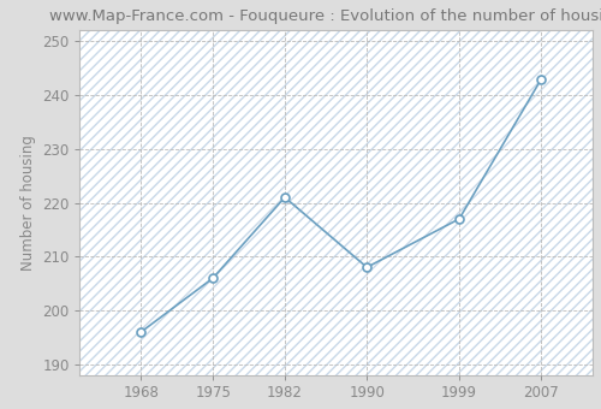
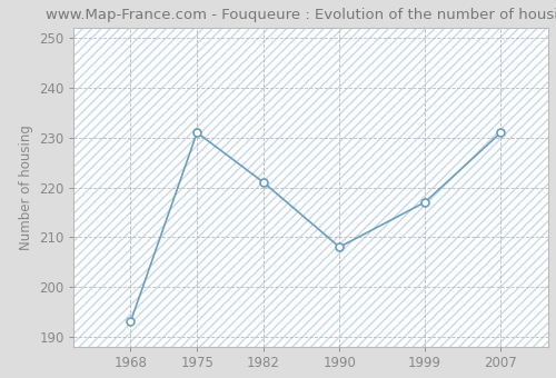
1968: 196 -> 193
1975: 206 -> 231
2007: 243 -> 231
